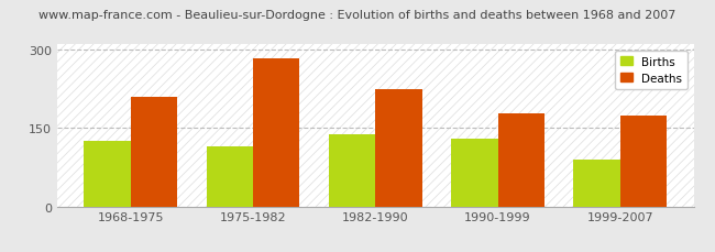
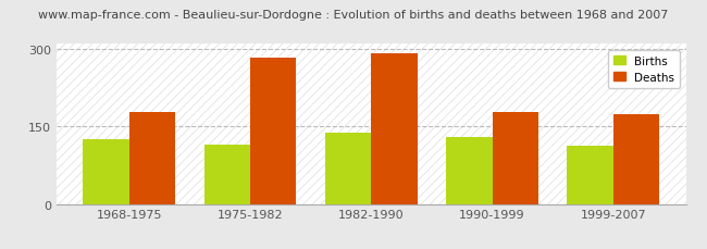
Deaths/1968-1975: 210 -> 178
Deaths/1982-1990: 225 -> 292
Births/1999-2007: 90 -> 112
